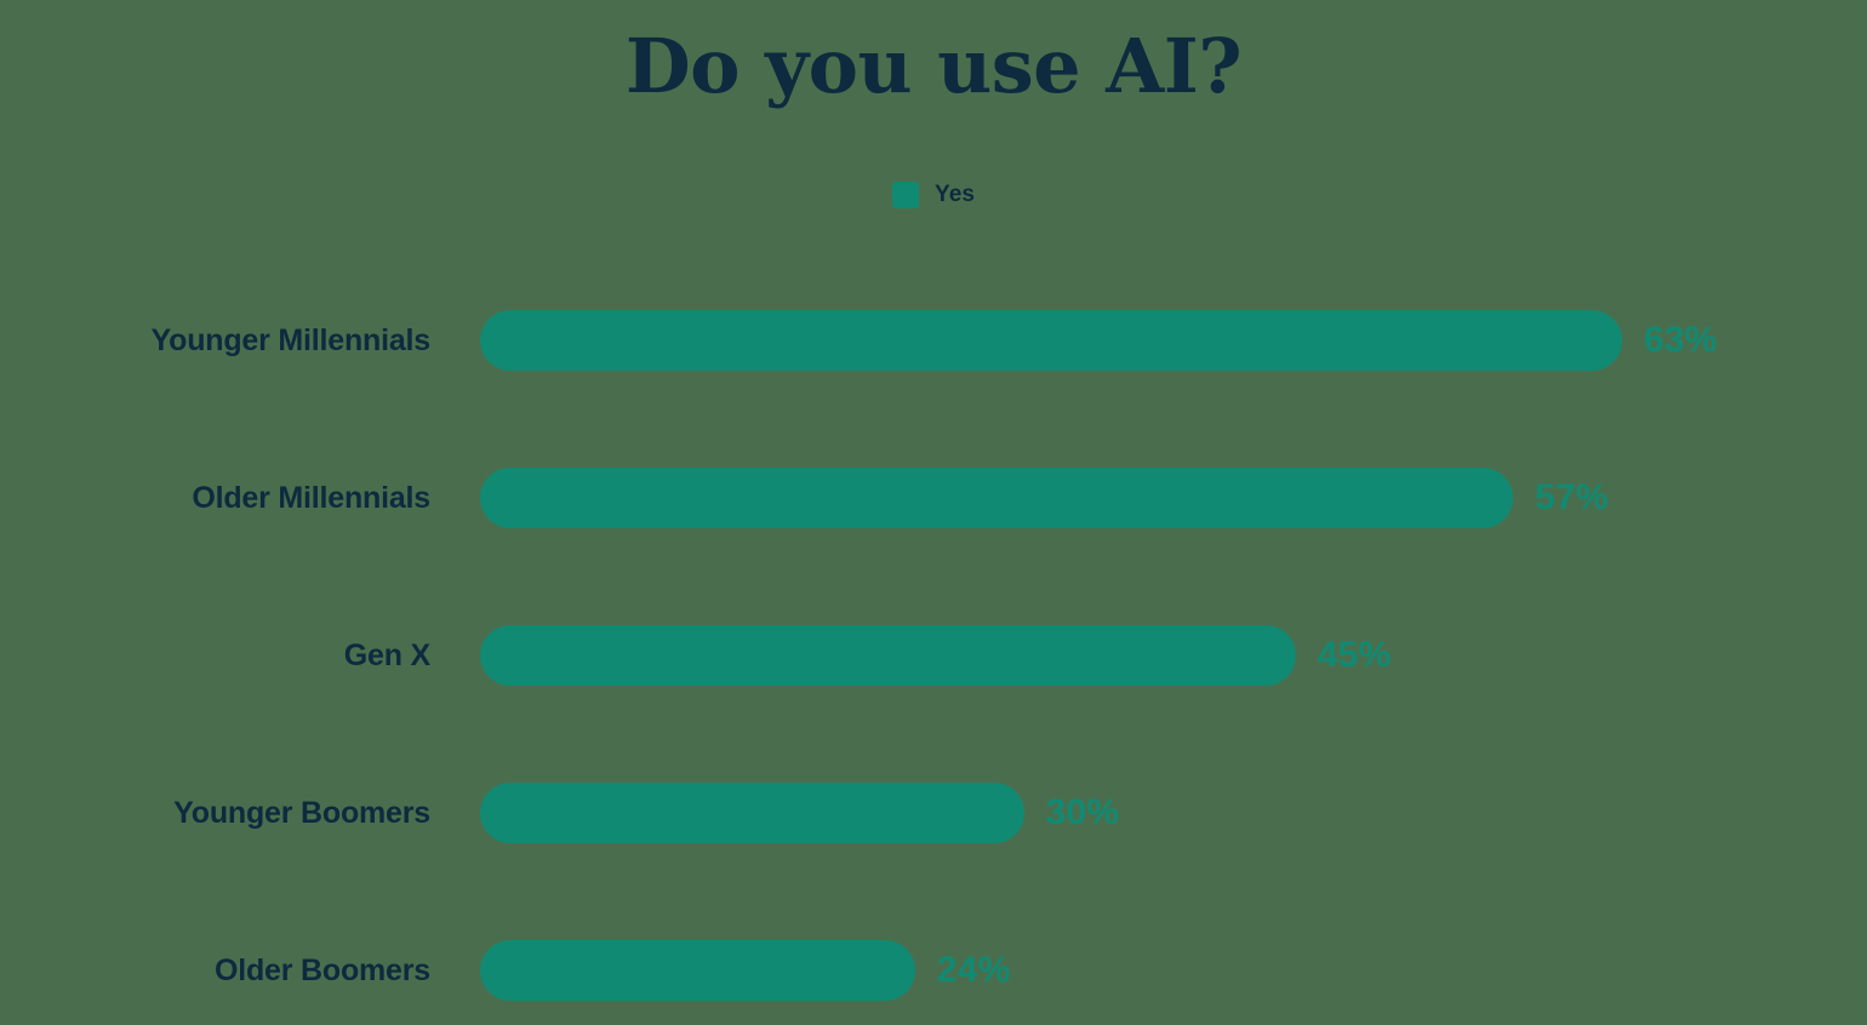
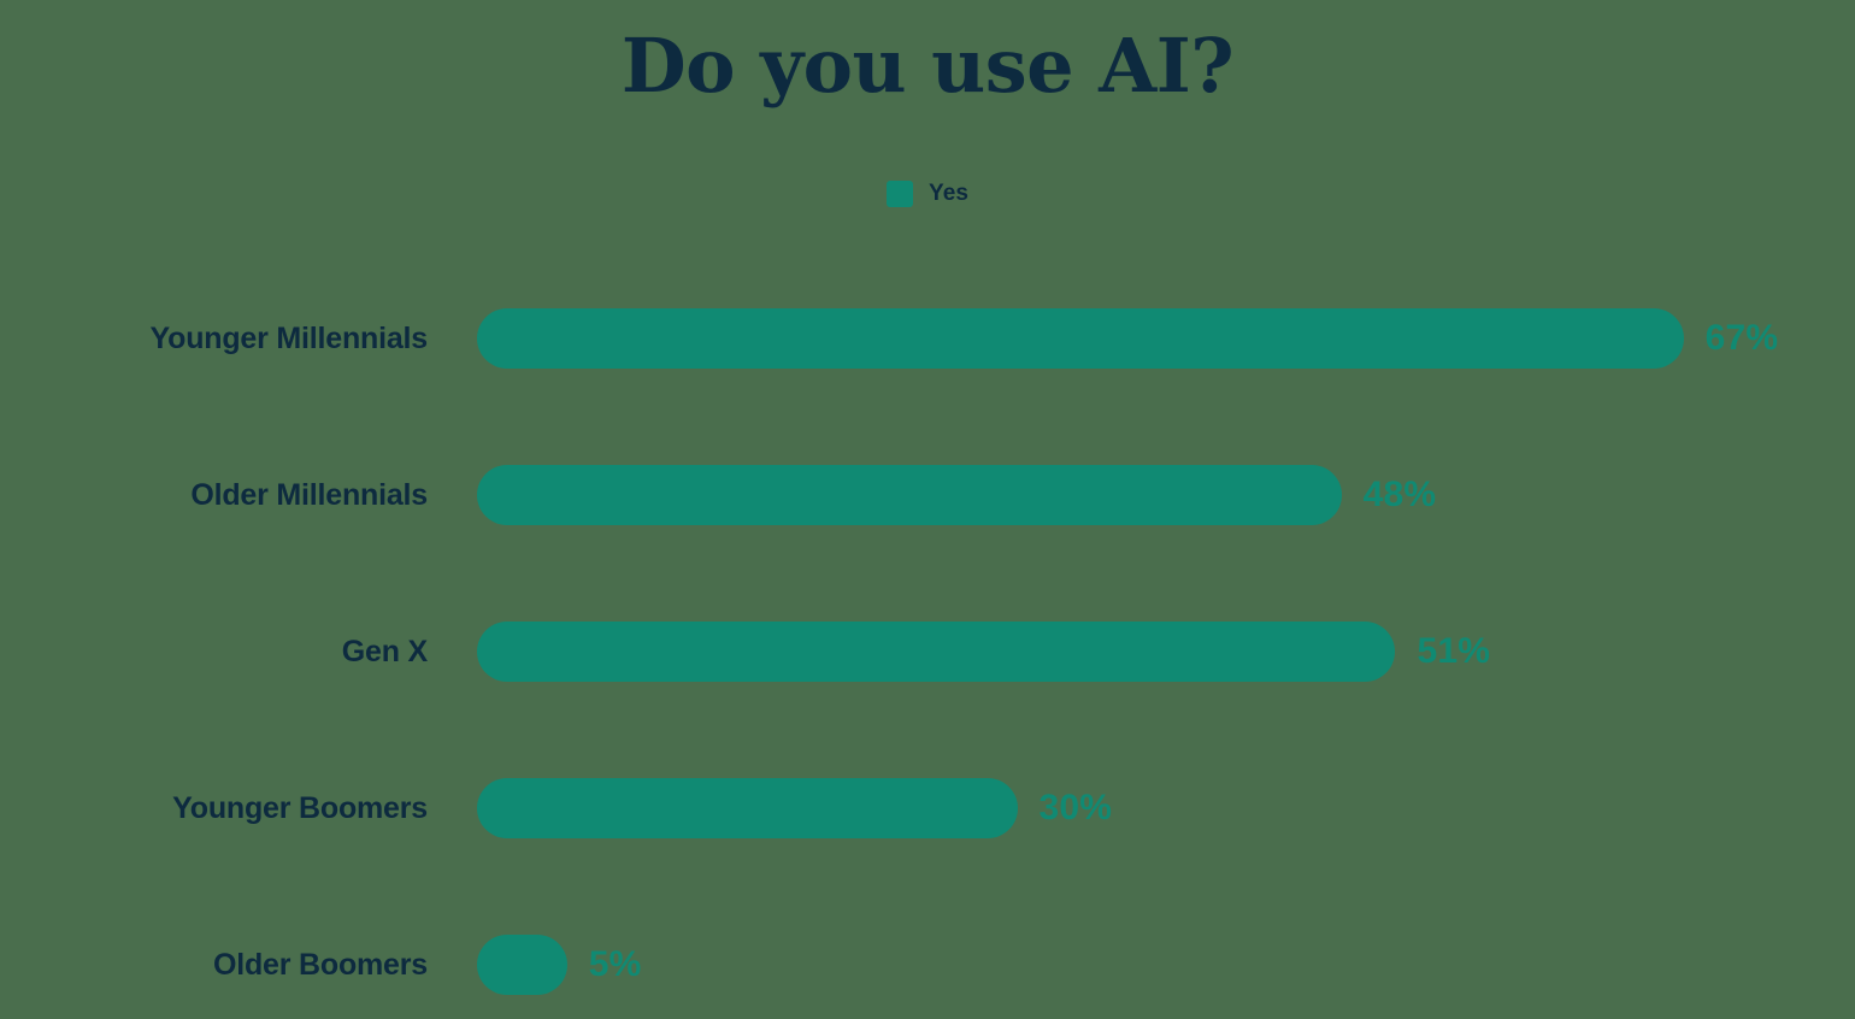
Younger Millennials: 63% -> 67%
Older Millennials: 57% -> 48%
Gen X: 45% -> 51%
Older Boomers: 24% -> 5%
